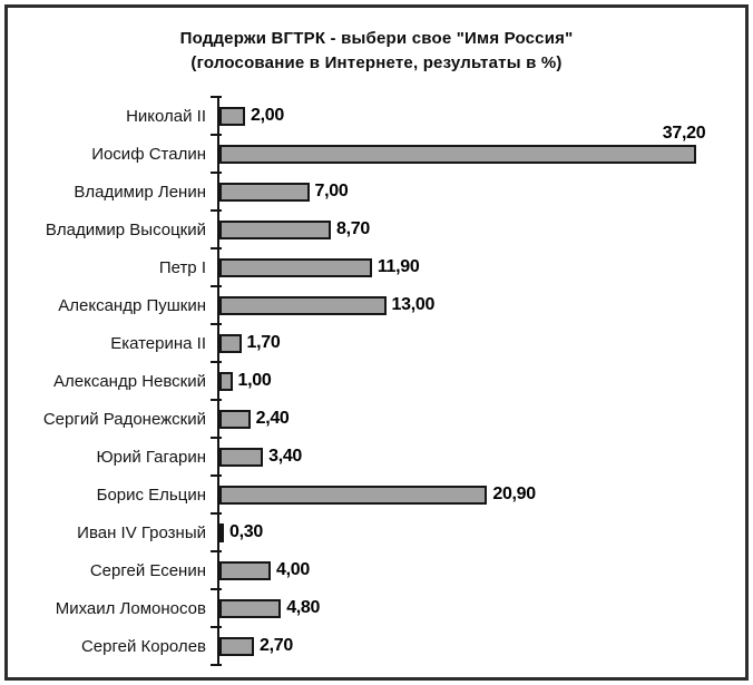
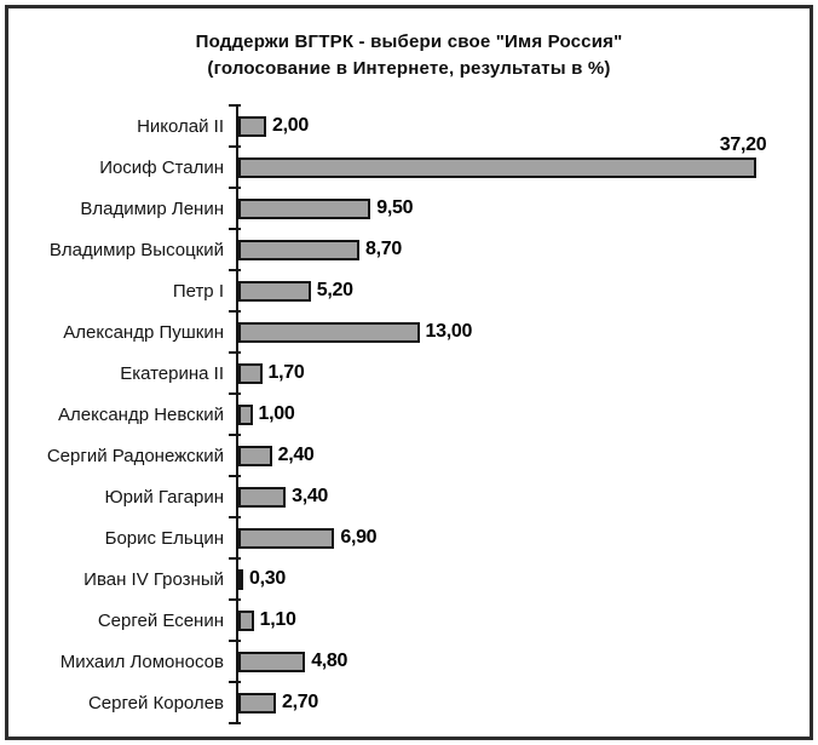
Владимир Ленин: 7,00 -> 9,50
Петр I: 11,90 -> 5,20
Борис Ельцин: 20,90 -> 6,90
Сергей Есенин: 4,00 -> 1,10
